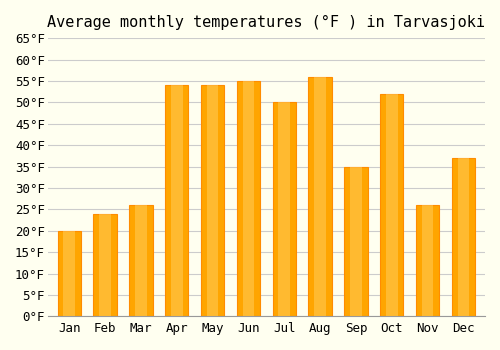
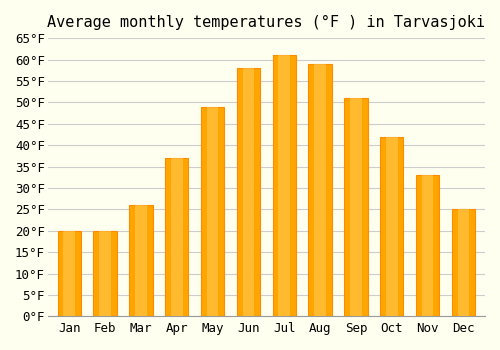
Feb: 24°F -> 20°F
Apr: 54°F -> 37°F
May: 54°F -> 49°F
Jun: 55°F -> 58°F
Jul: 50°F -> 61°F
Aug: 56°F -> 59°F
Sep: 35°F -> 51°F
Oct: 52°F -> 42°F
Nov: 26°F -> 33°F
Dec: 37°F -> 25°F
